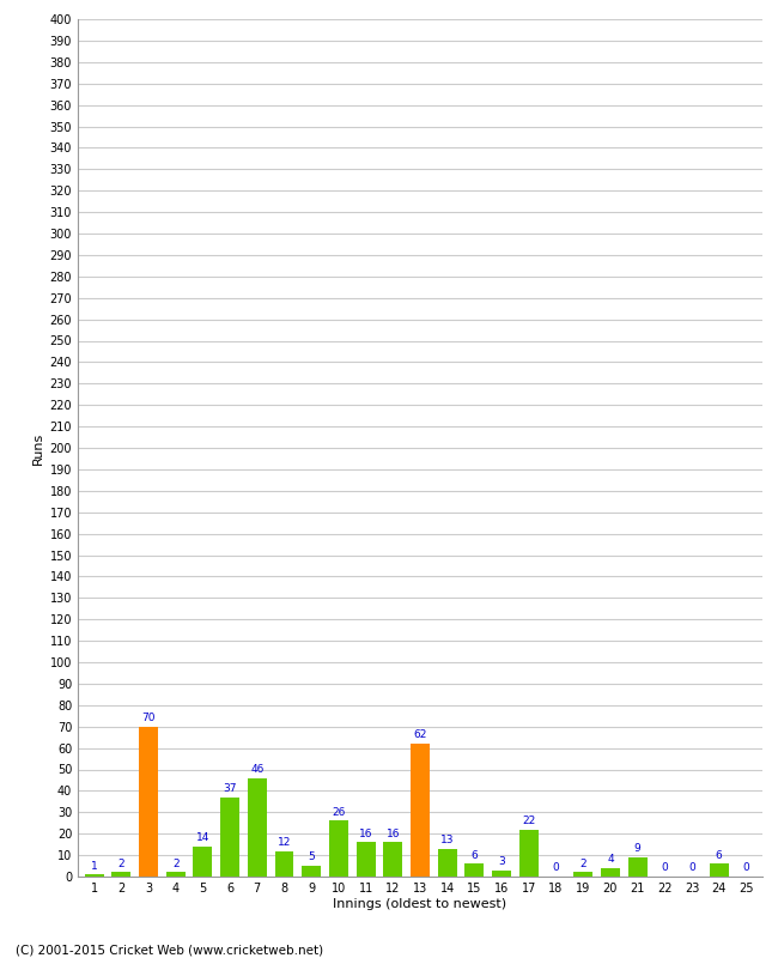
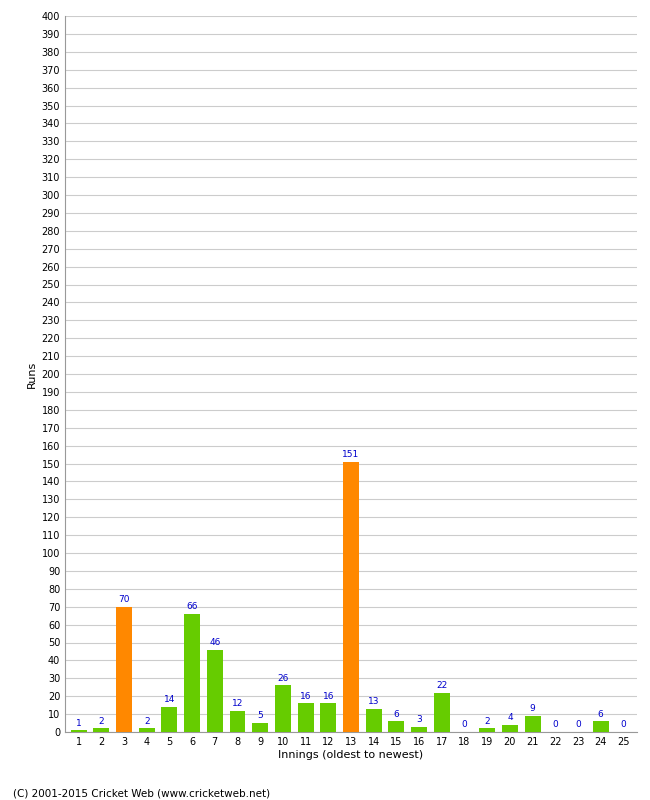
6: 37 -> 66
13: 62 -> 151
